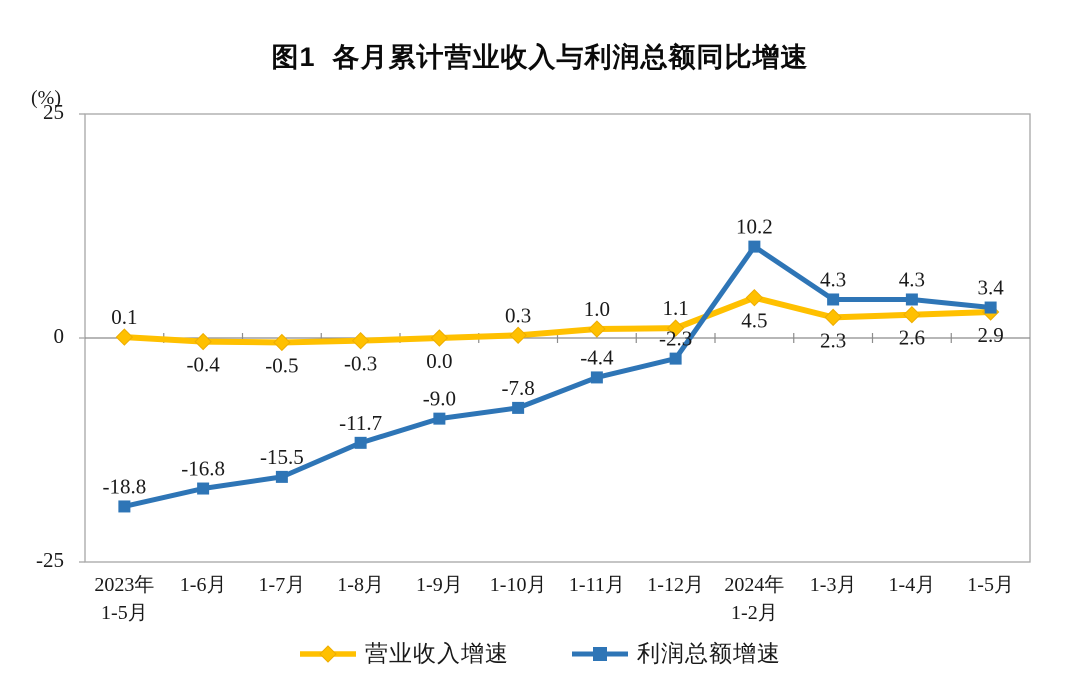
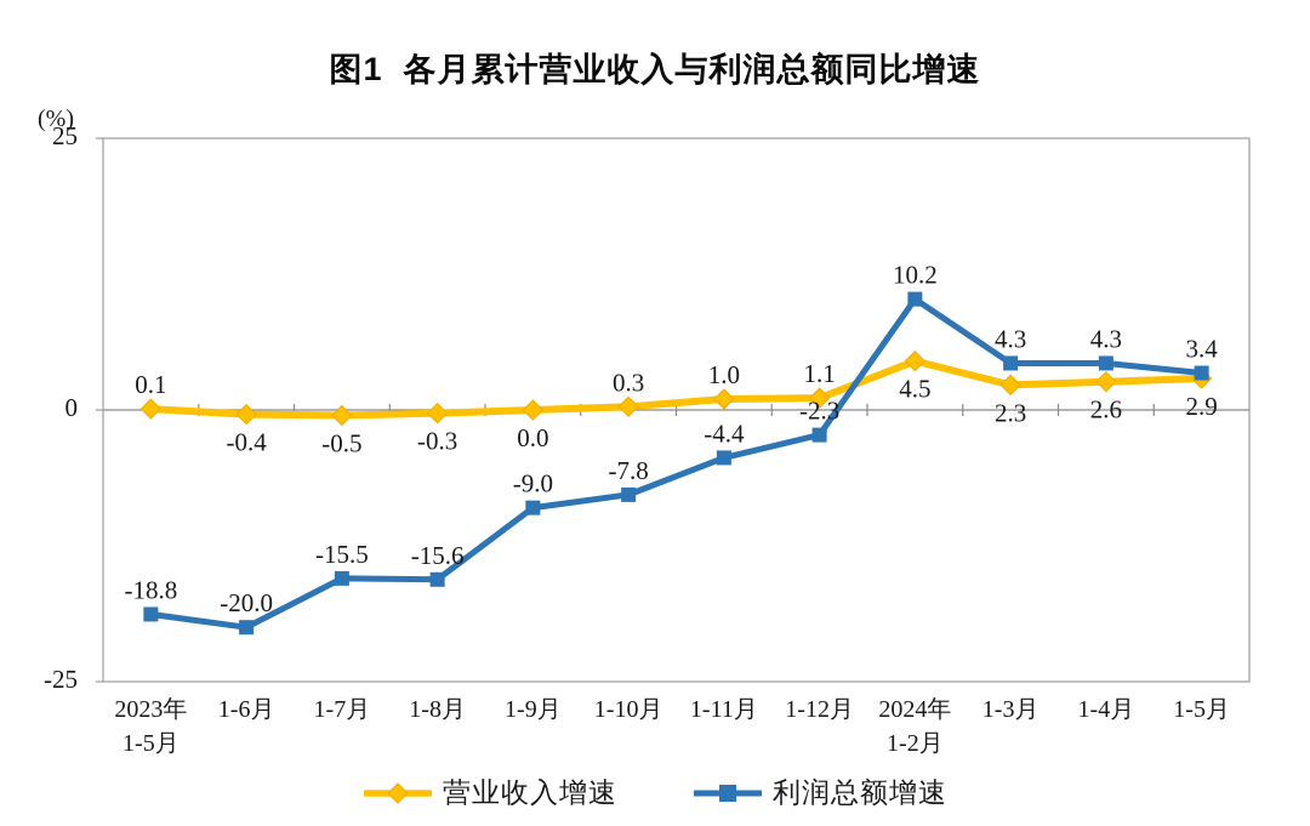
利润总额增速/1-6月: -16.8 -> -20.0
利润总额增速/1-8月: -11.7 -> -15.6
